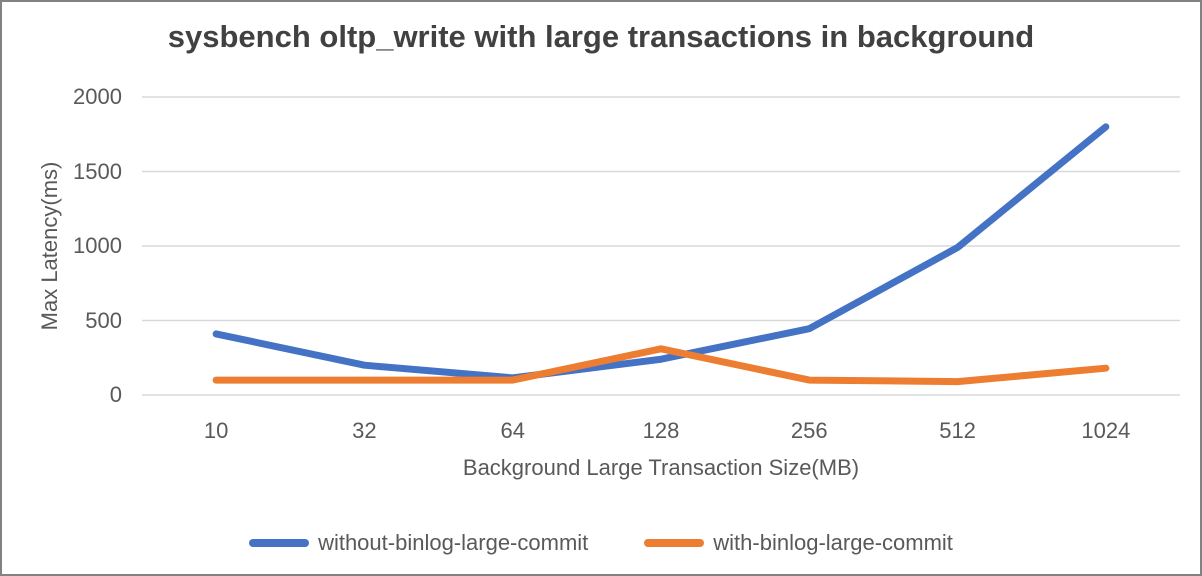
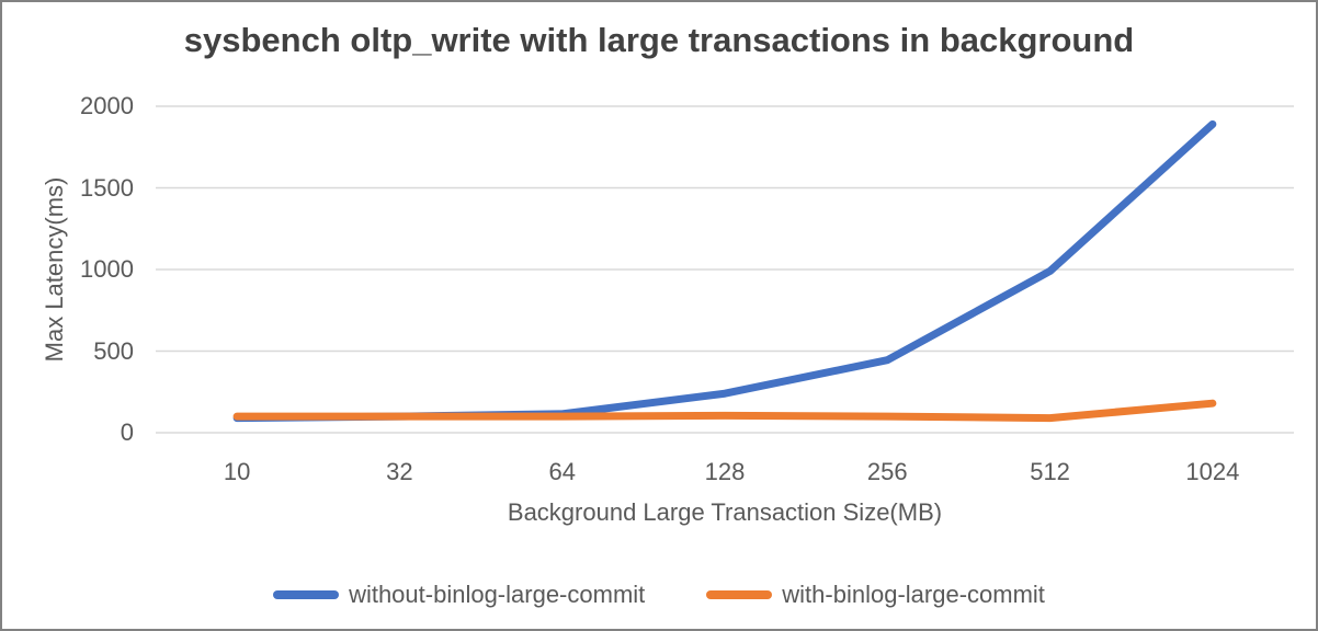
without-binlog-large-commit/10: 410 -> 90
without-binlog-large-commit/32: 200 -> 100
with-binlog-large-commit/128: 310 -> 100
without-binlog-large-commit/1024: 1800 -> 1890
